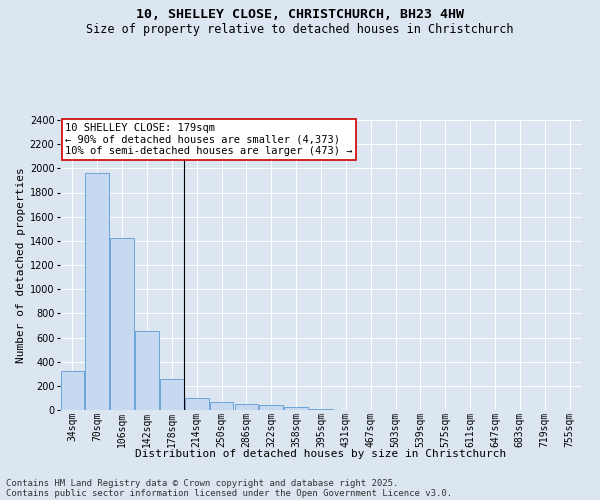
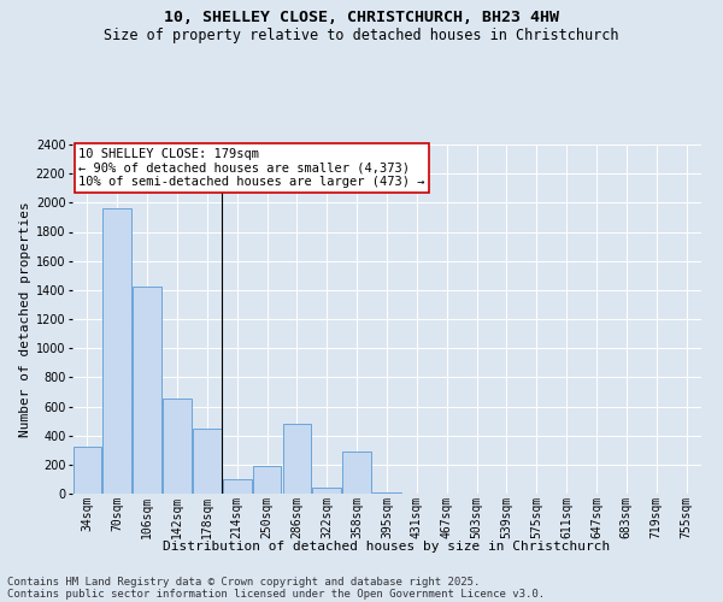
178sqm: 260 -> 450
250sqm: 70 -> 190
286sqm: 50 -> 480
358sqm: 20 -> 290
